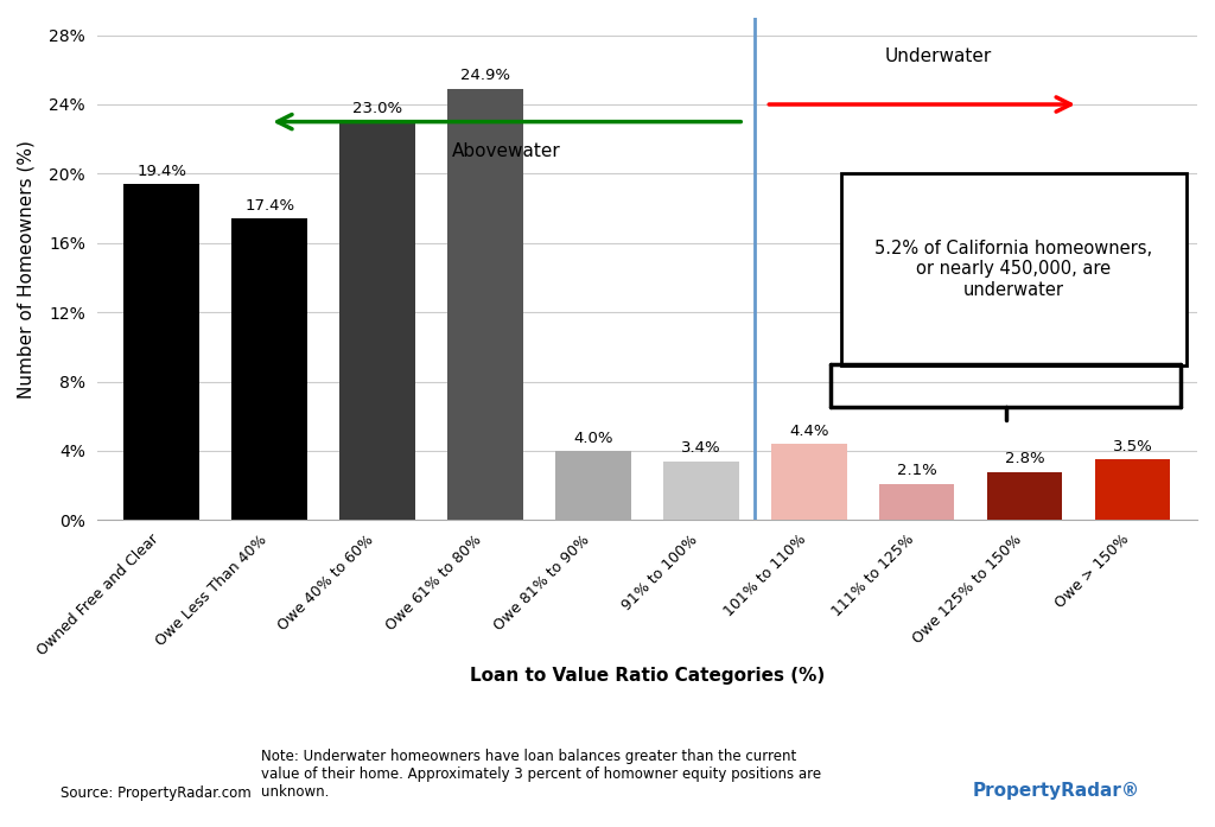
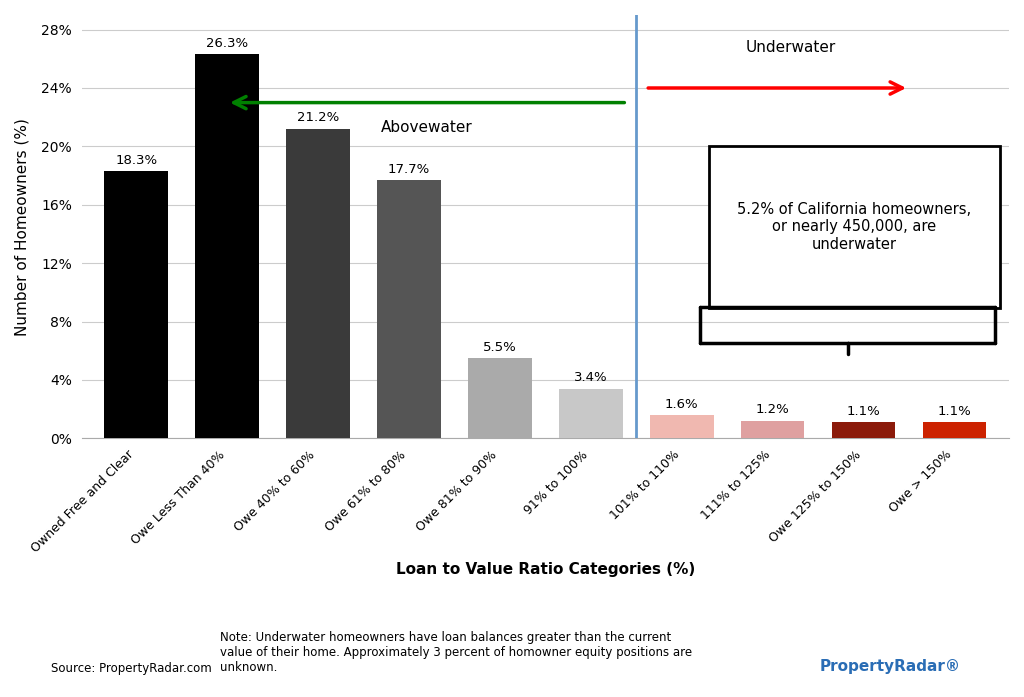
Owned Free and Clear: 19.4% -> 18.3%
Owe Less Than 40%: 17.4% -> 26.3%
Owe 40% to 60%: 23.0% -> 21.2%
Owe 61% to 80%: 24.9% -> 17.7%
Owe 81% to 90%: 4.0% -> 5.5%
101% to 110%: 4.4% -> 1.6%
111% to 125%: 2.1% -> 1.2%
Owe 125% to 150%: 2.8% -> 1.1%
Owe > 150%: 3.5% -> 1.1%
